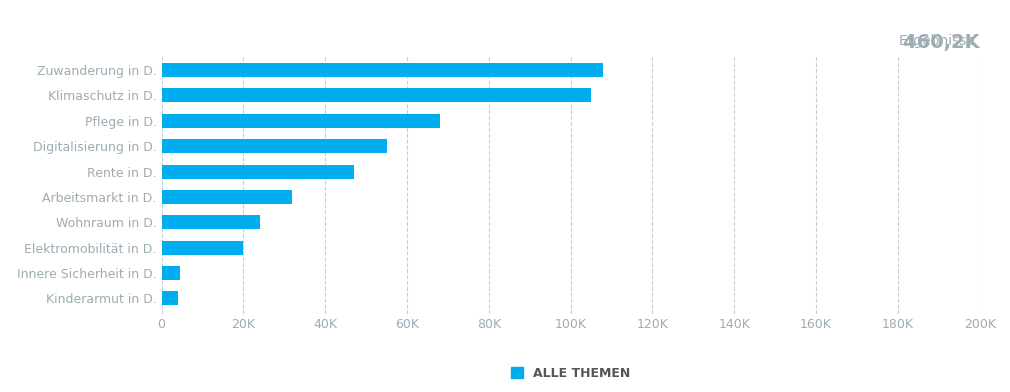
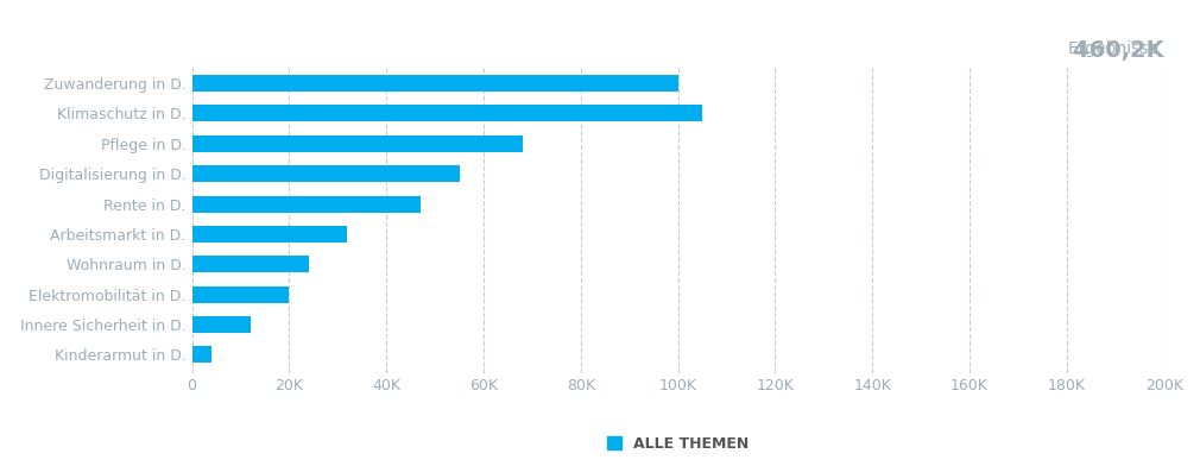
Zuwanderung in D.: 108.0K -> 100.0K
Innere Sicherheit in D.: 4.5K -> 12.0K
